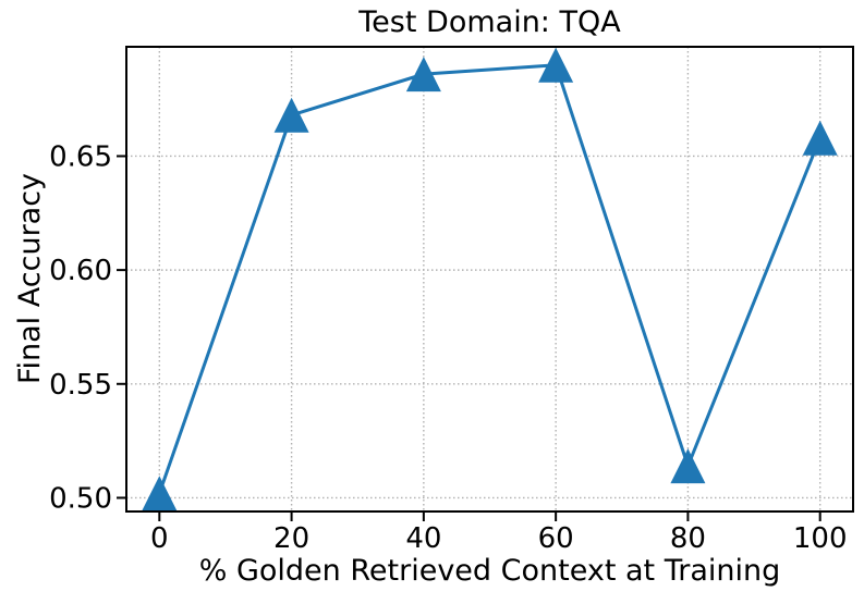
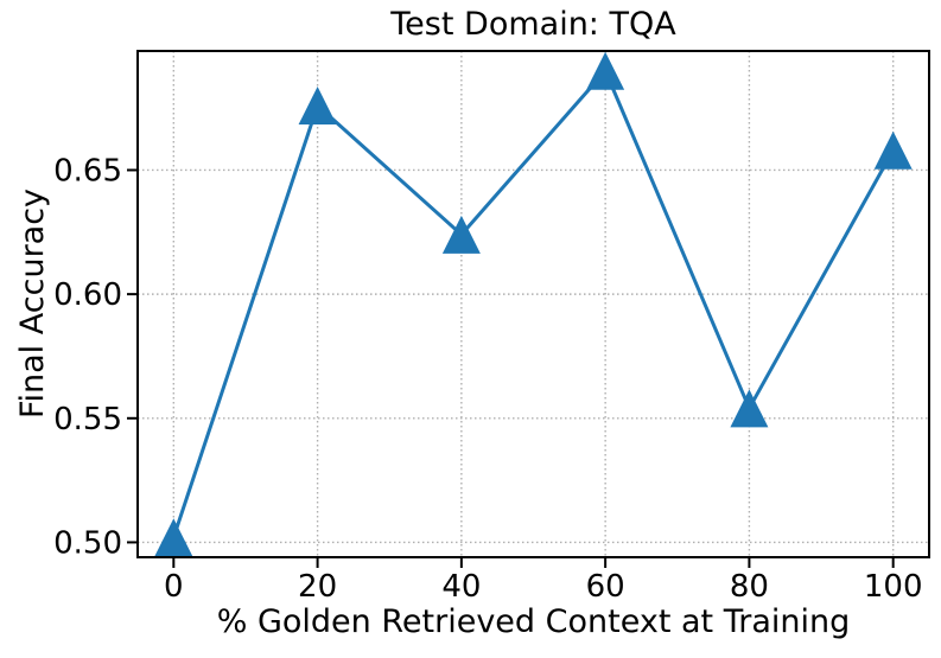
20: 0.668 -> 0.676
40: 0.686 -> 0.624
80: 0.514 -> 0.554
